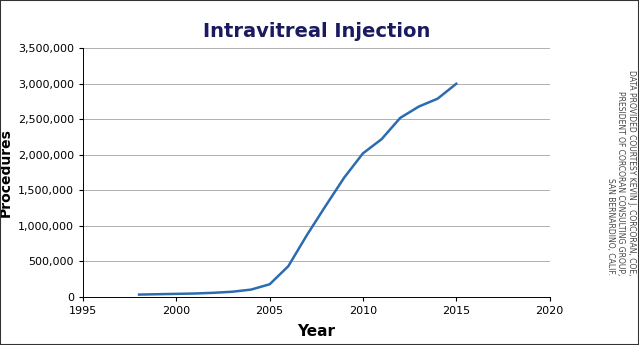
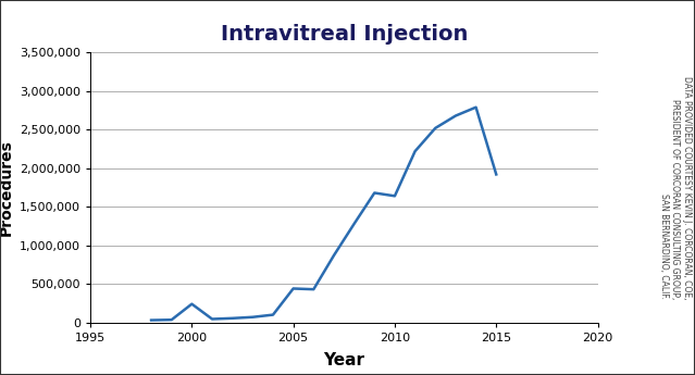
2000: 40,000 -> 240,000
2005: 180,000 -> 440,000
2010: 2,020,000 -> 1,640,000
2015: 3,000,000 -> 1,920,000
